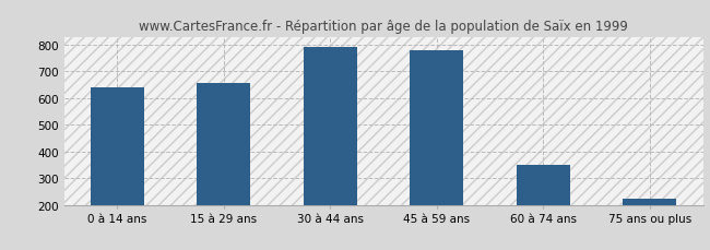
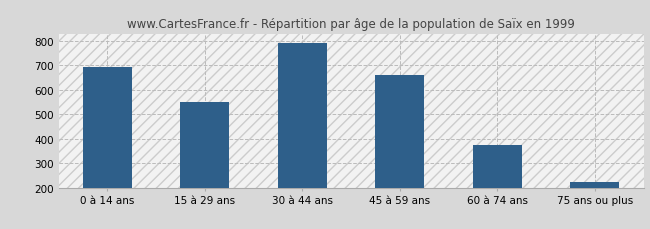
0 à 14 ans: 640 -> 693
15 à 29 ans: 655 -> 549
45 à 59 ans: 780 -> 660
60 à 74 ans: 350 -> 373
